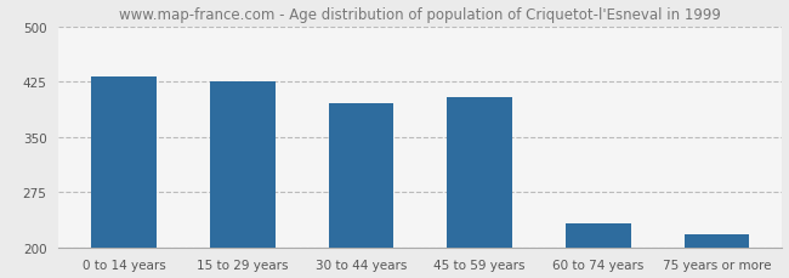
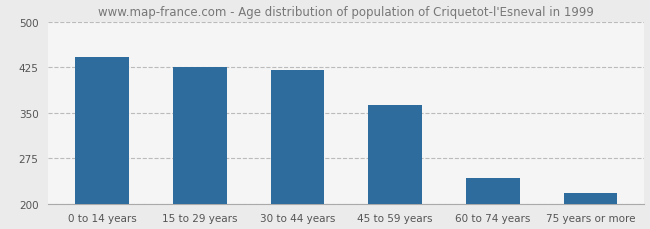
0 to 14 years: 432 -> 442
30 to 44 years: 396 -> 420
45 to 59 years: 404 -> 362
60 to 74 years: 232 -> 242
